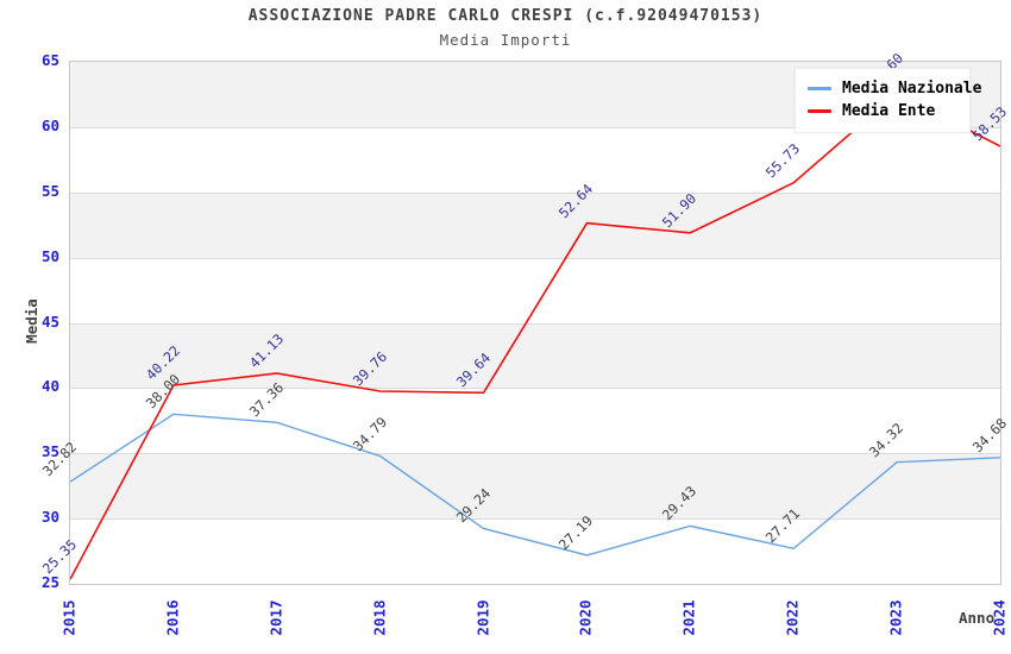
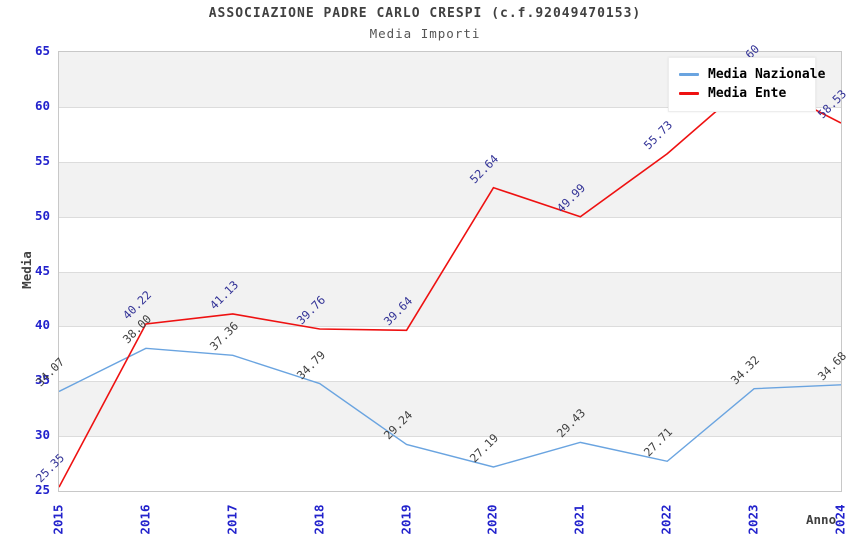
Media Nazionale/2015: 32.82 -> 34.07
Media Ente/2021: 51.90 -> 49.99
